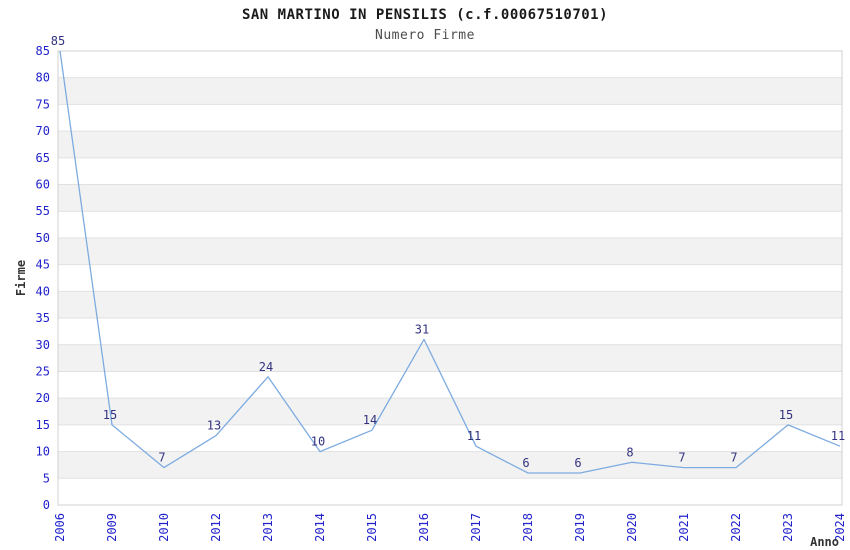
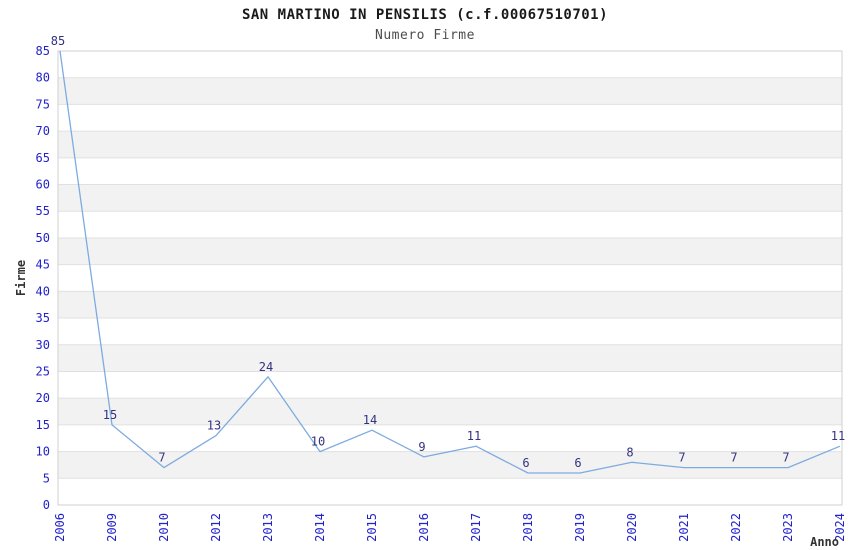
2016: 31 -> 9
2023: 15 -> 7
